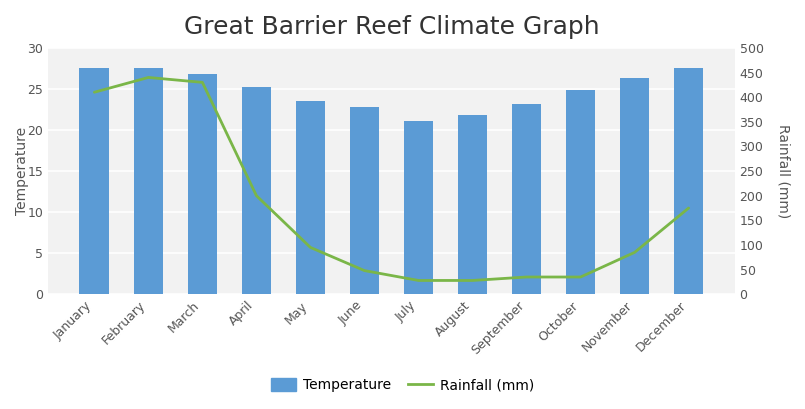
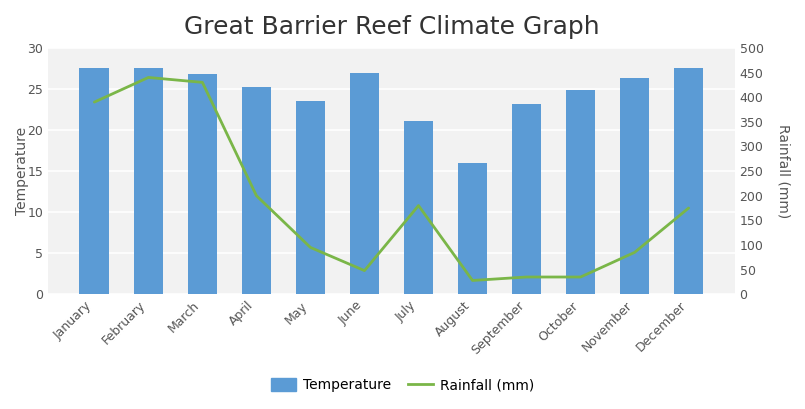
Rainfall (mm)/January: 410 -> 390
Temperature/June: 22.8 -> 27.0
Rainfall (mm)/July: 28 -> 180
Temperature/August: 21.8 -> 16.0
